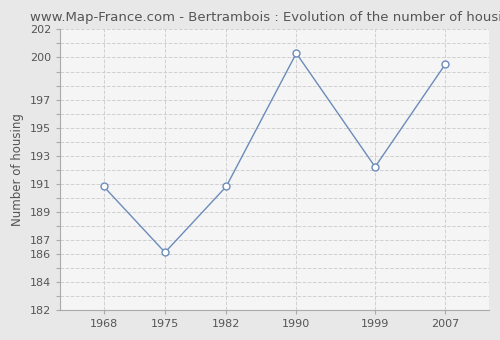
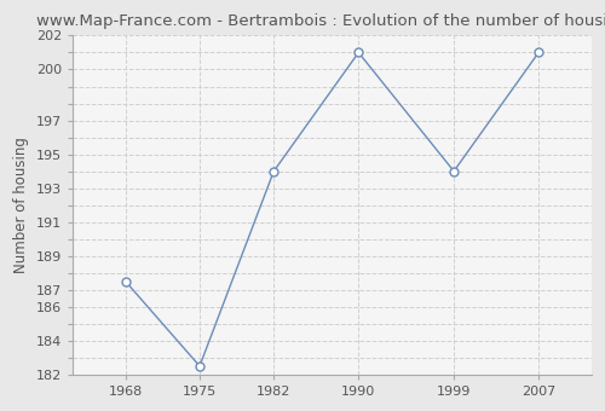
1968: 190.8 -> 187.5
1975: 186.1 -> 182.5
1982: 190.8 -> 194.0
1990: 200.3 -> 201.0
1999: 192.2 -> 194.0
2007: 199.5 -> 201.0
